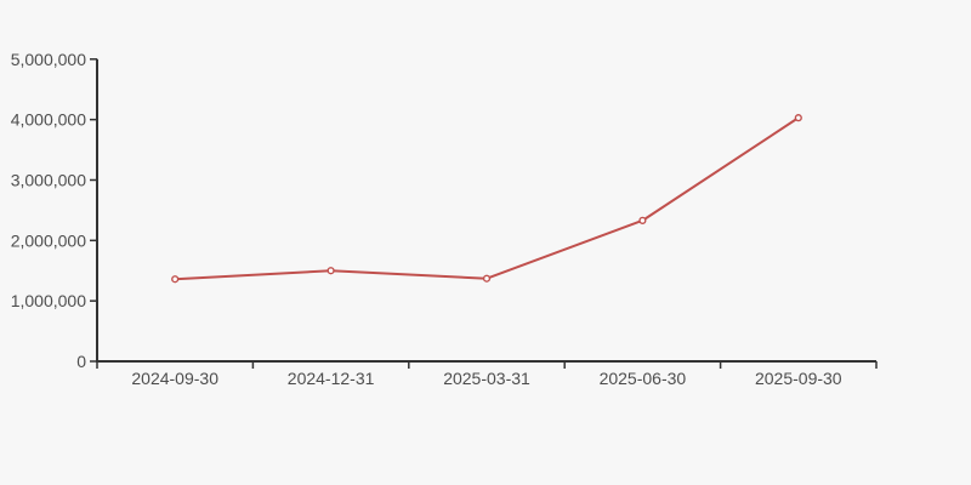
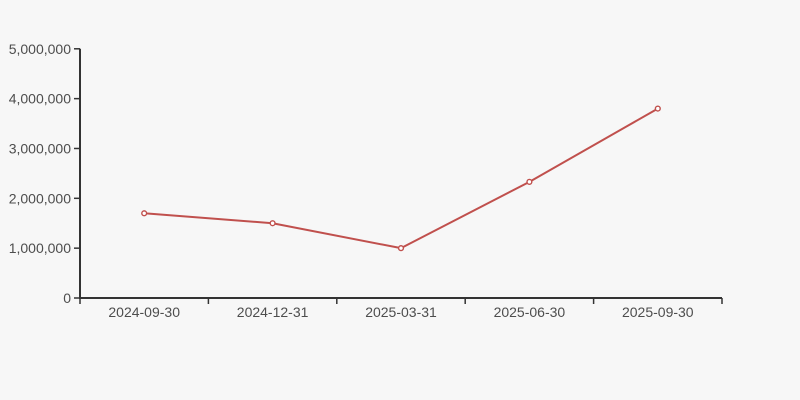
2024-09-30: 1400000 -> 1700000
2025-03-31: 1400000 -> 1000000
2025-09-30: 4000000 -> 3800000
